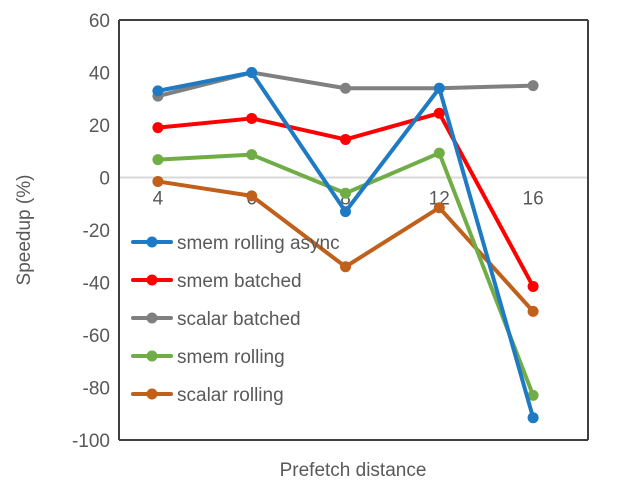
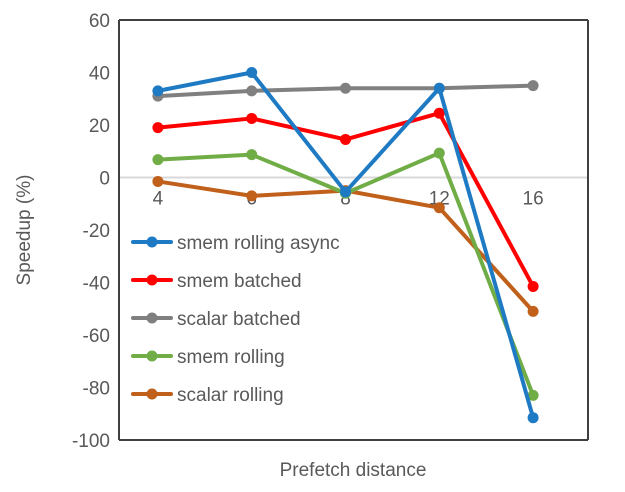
scalar batched/6: 40 -> 33
smem rolling async/8: -13 -> -6
scalar rolling/8: -34 -> -5
